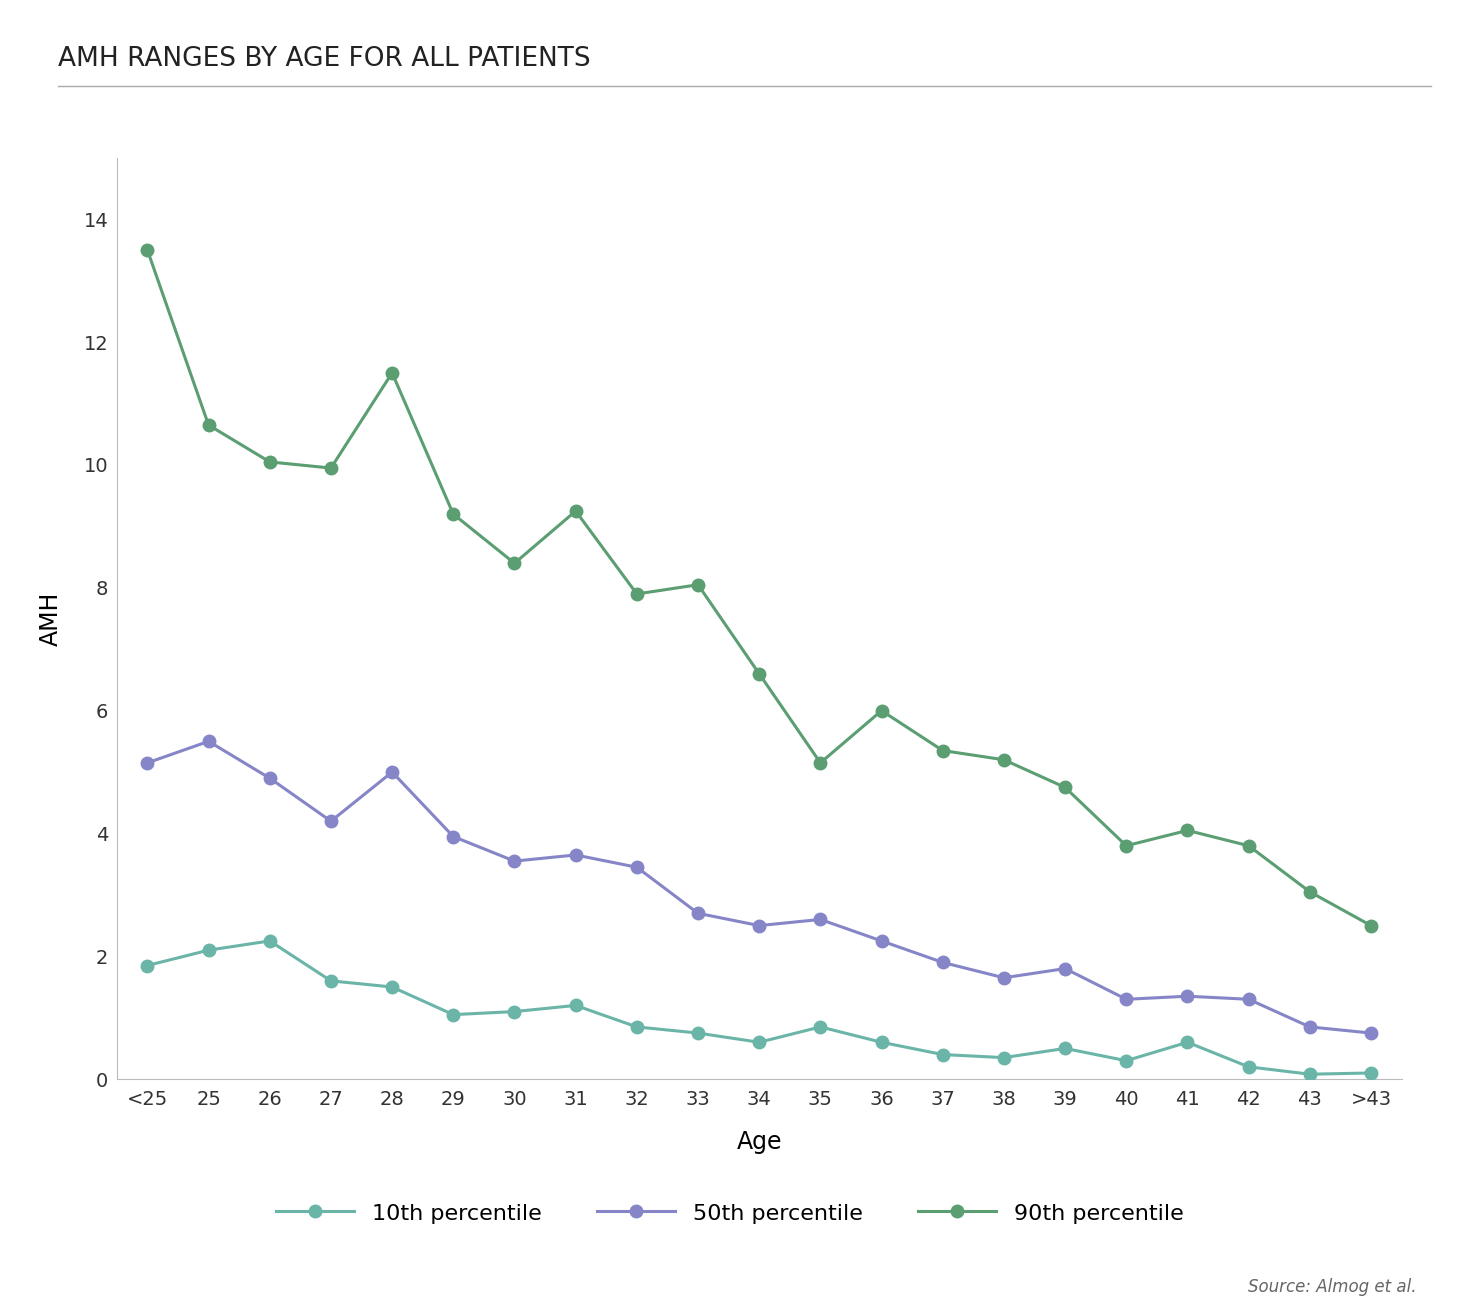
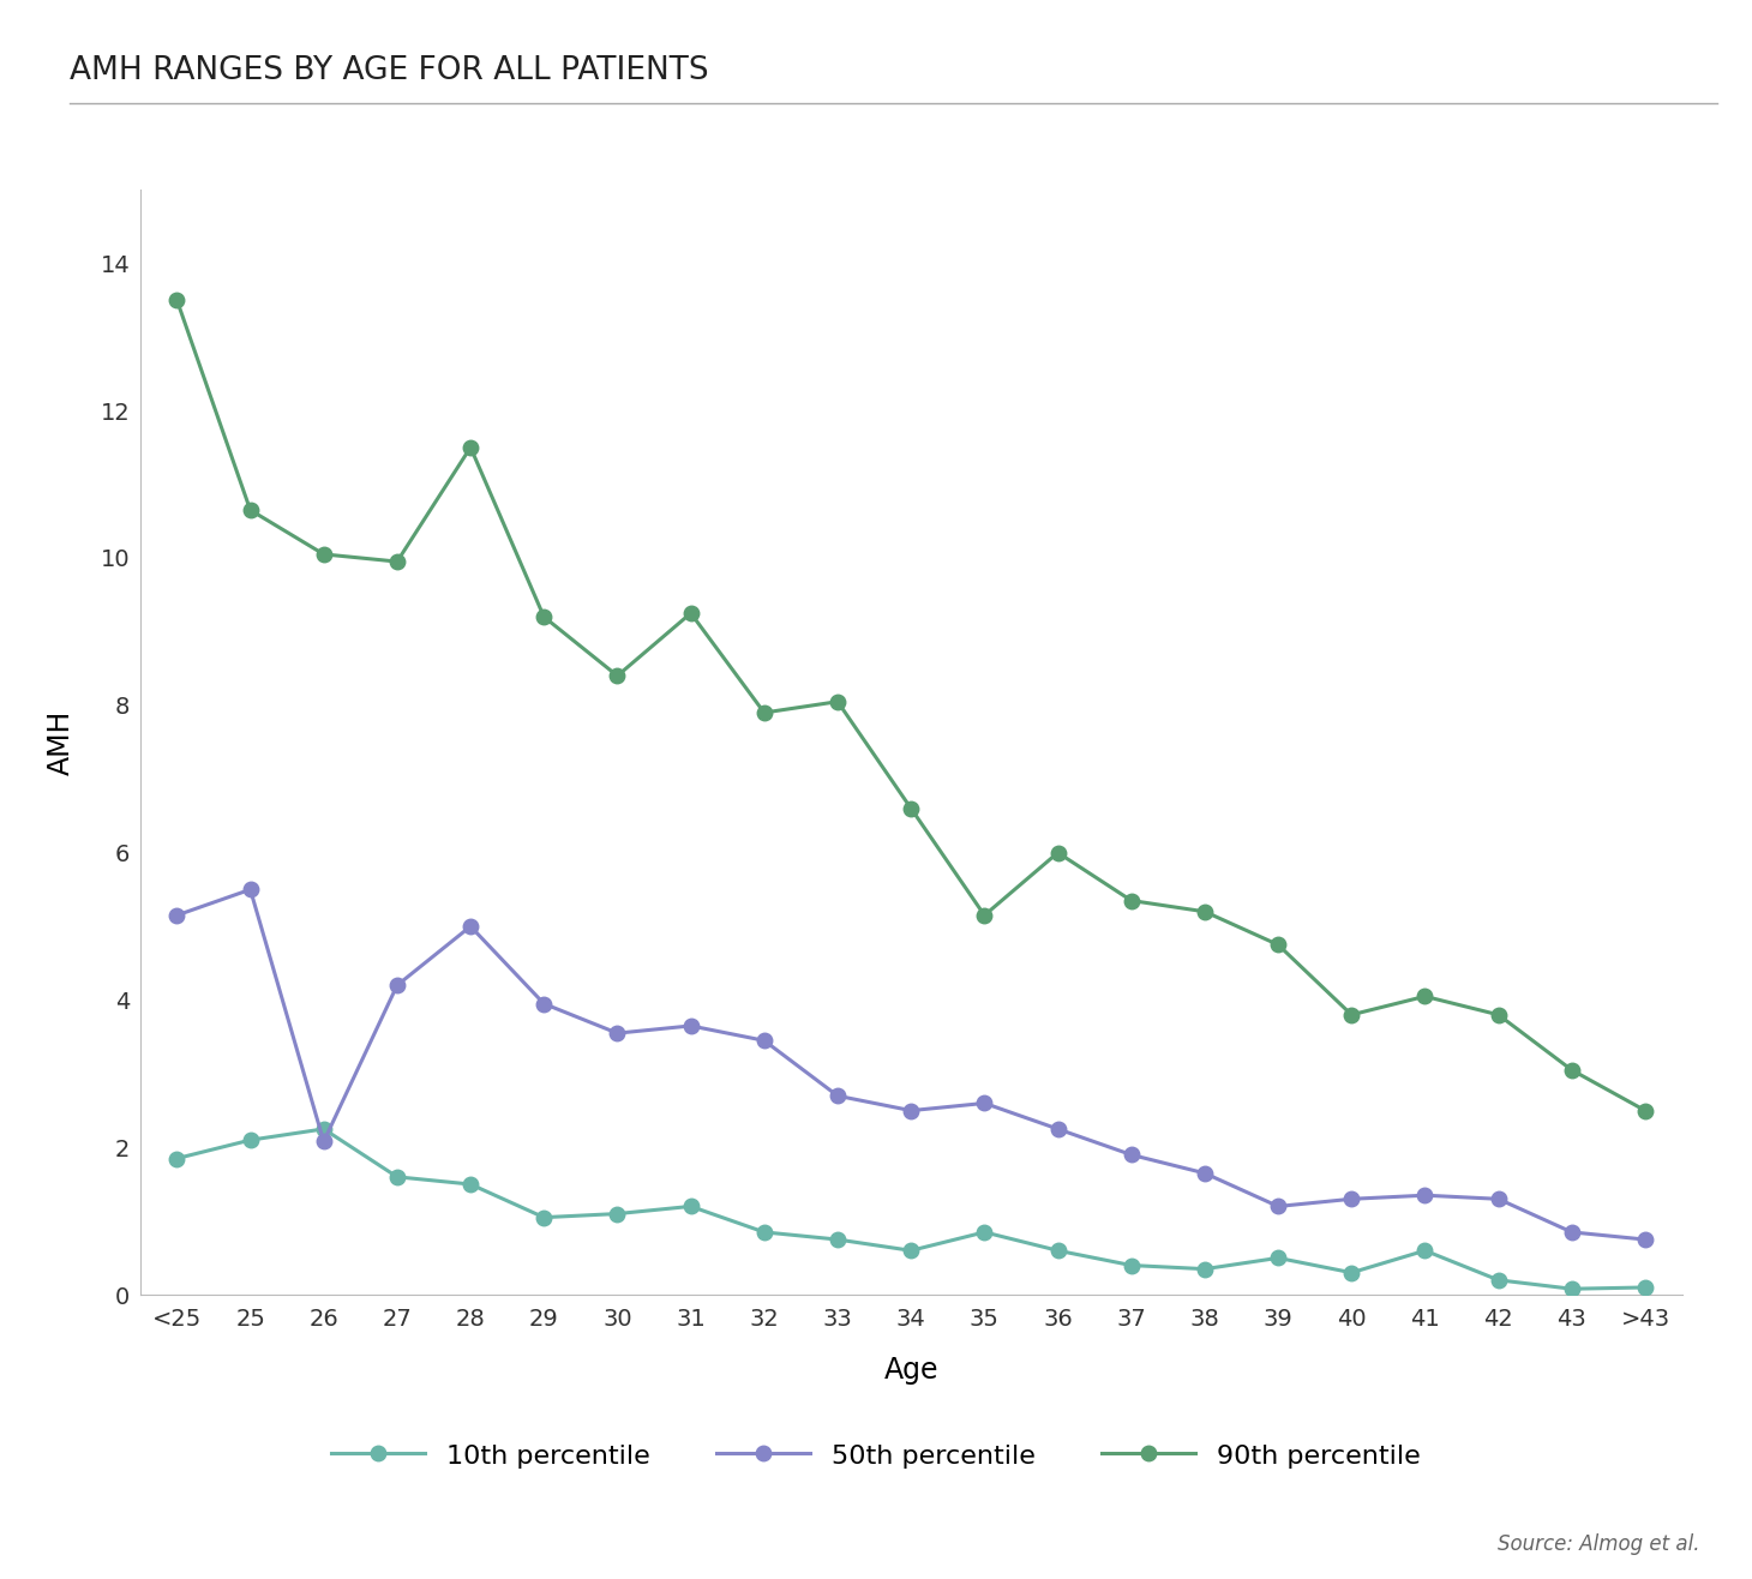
50th percentile/26: 4.90 -> 2.08
50th percentile/39: 1.80 -> 1.20
